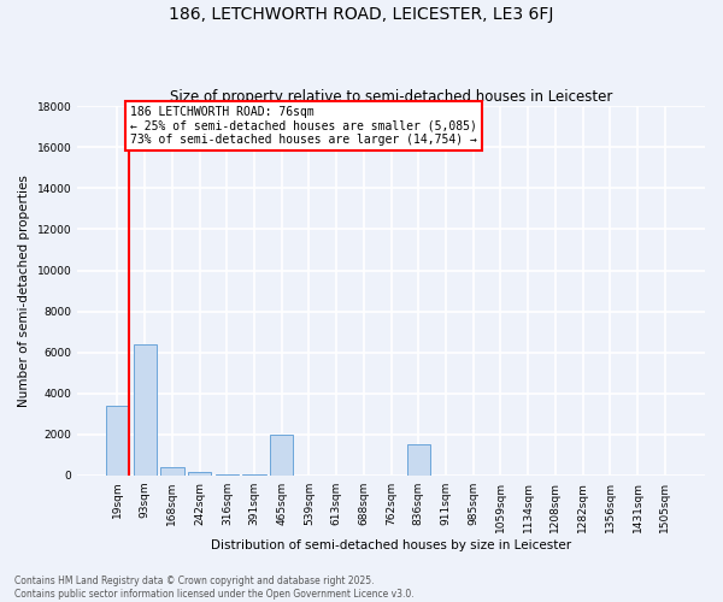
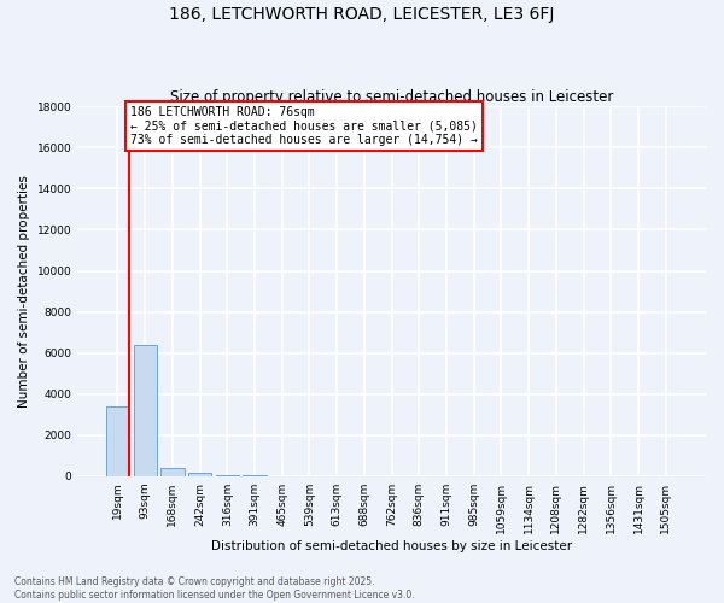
465sqm: 2000 -> 0
836sqm: 1500 -> 0
